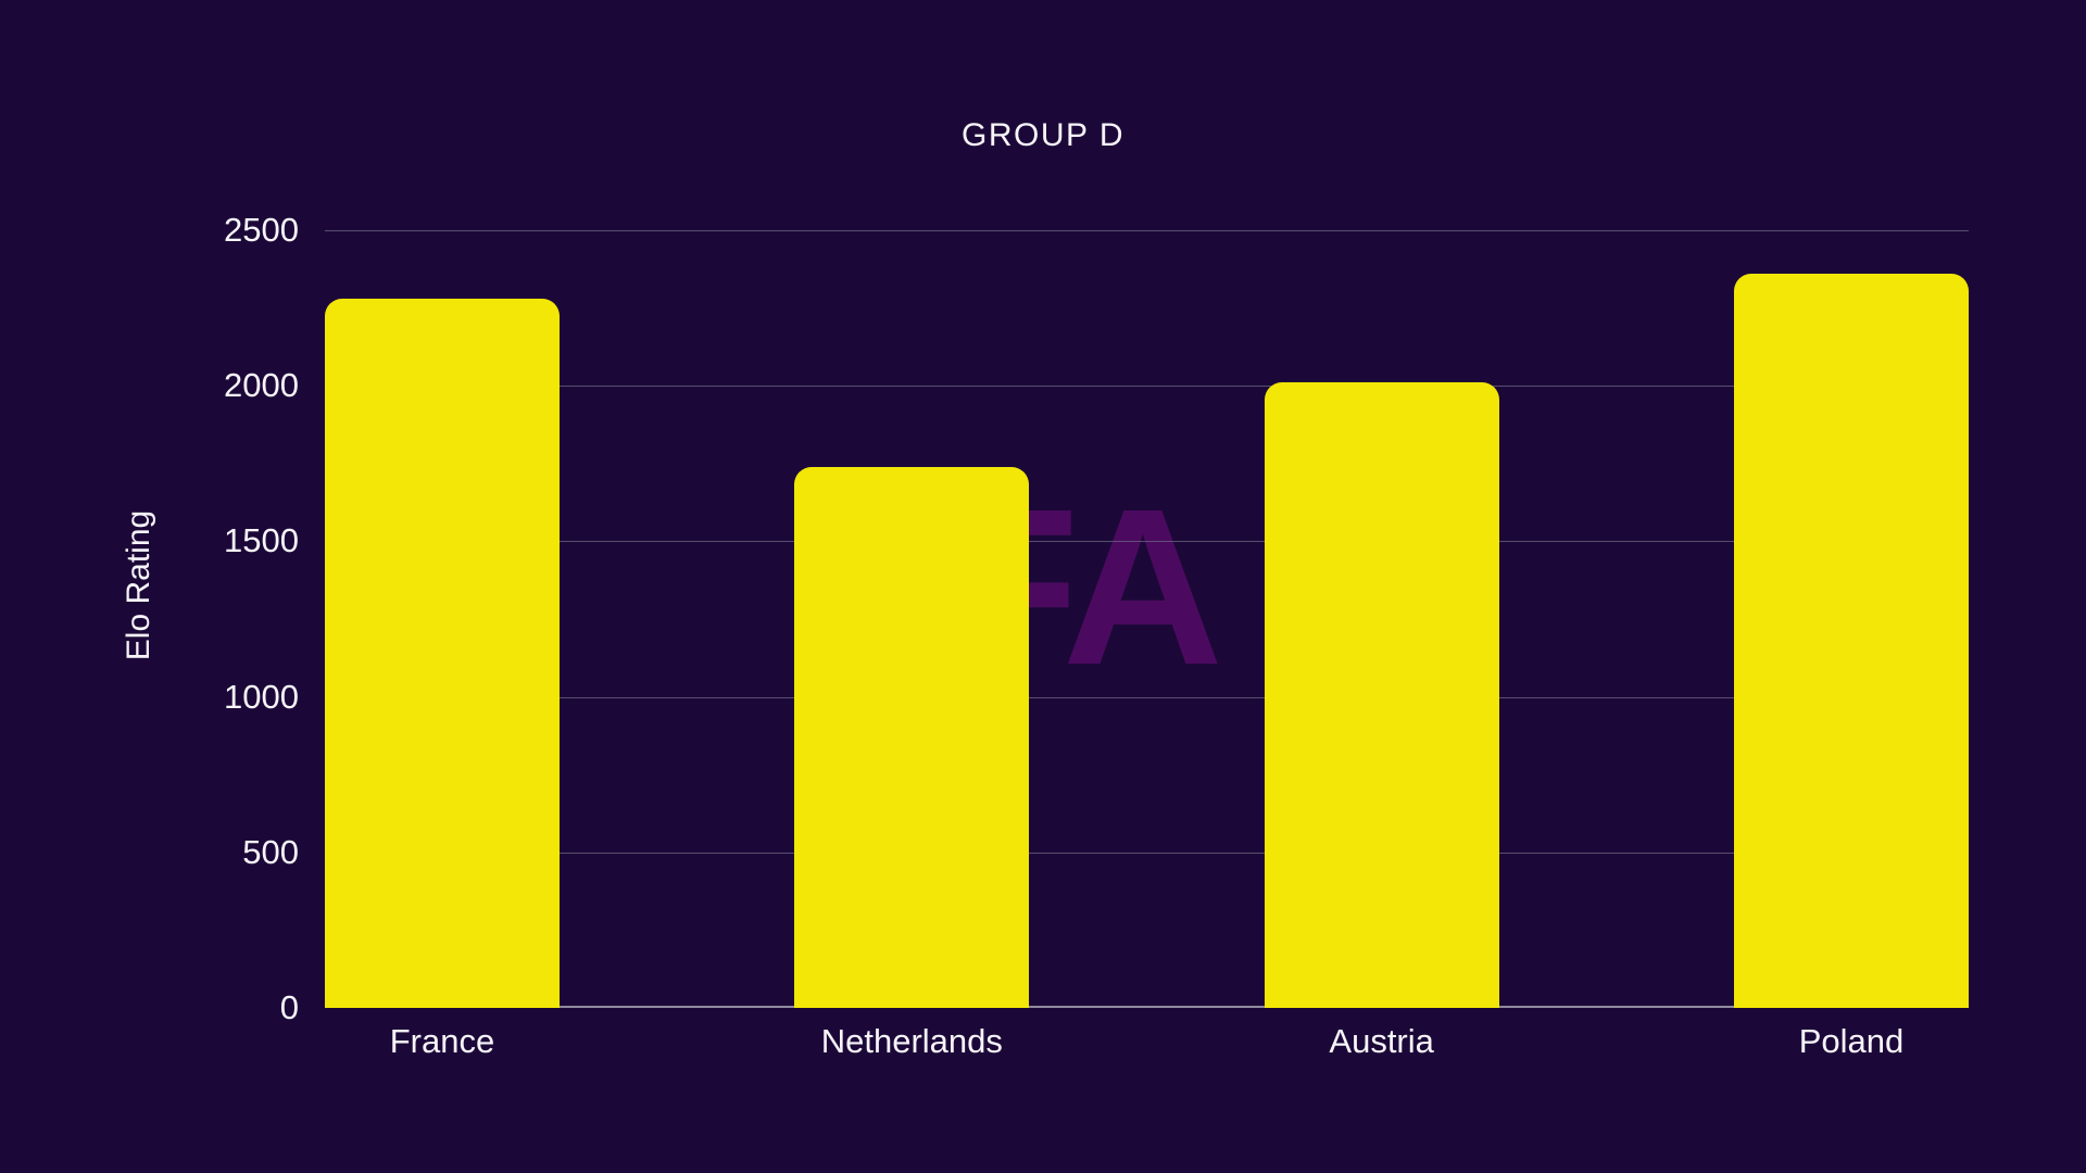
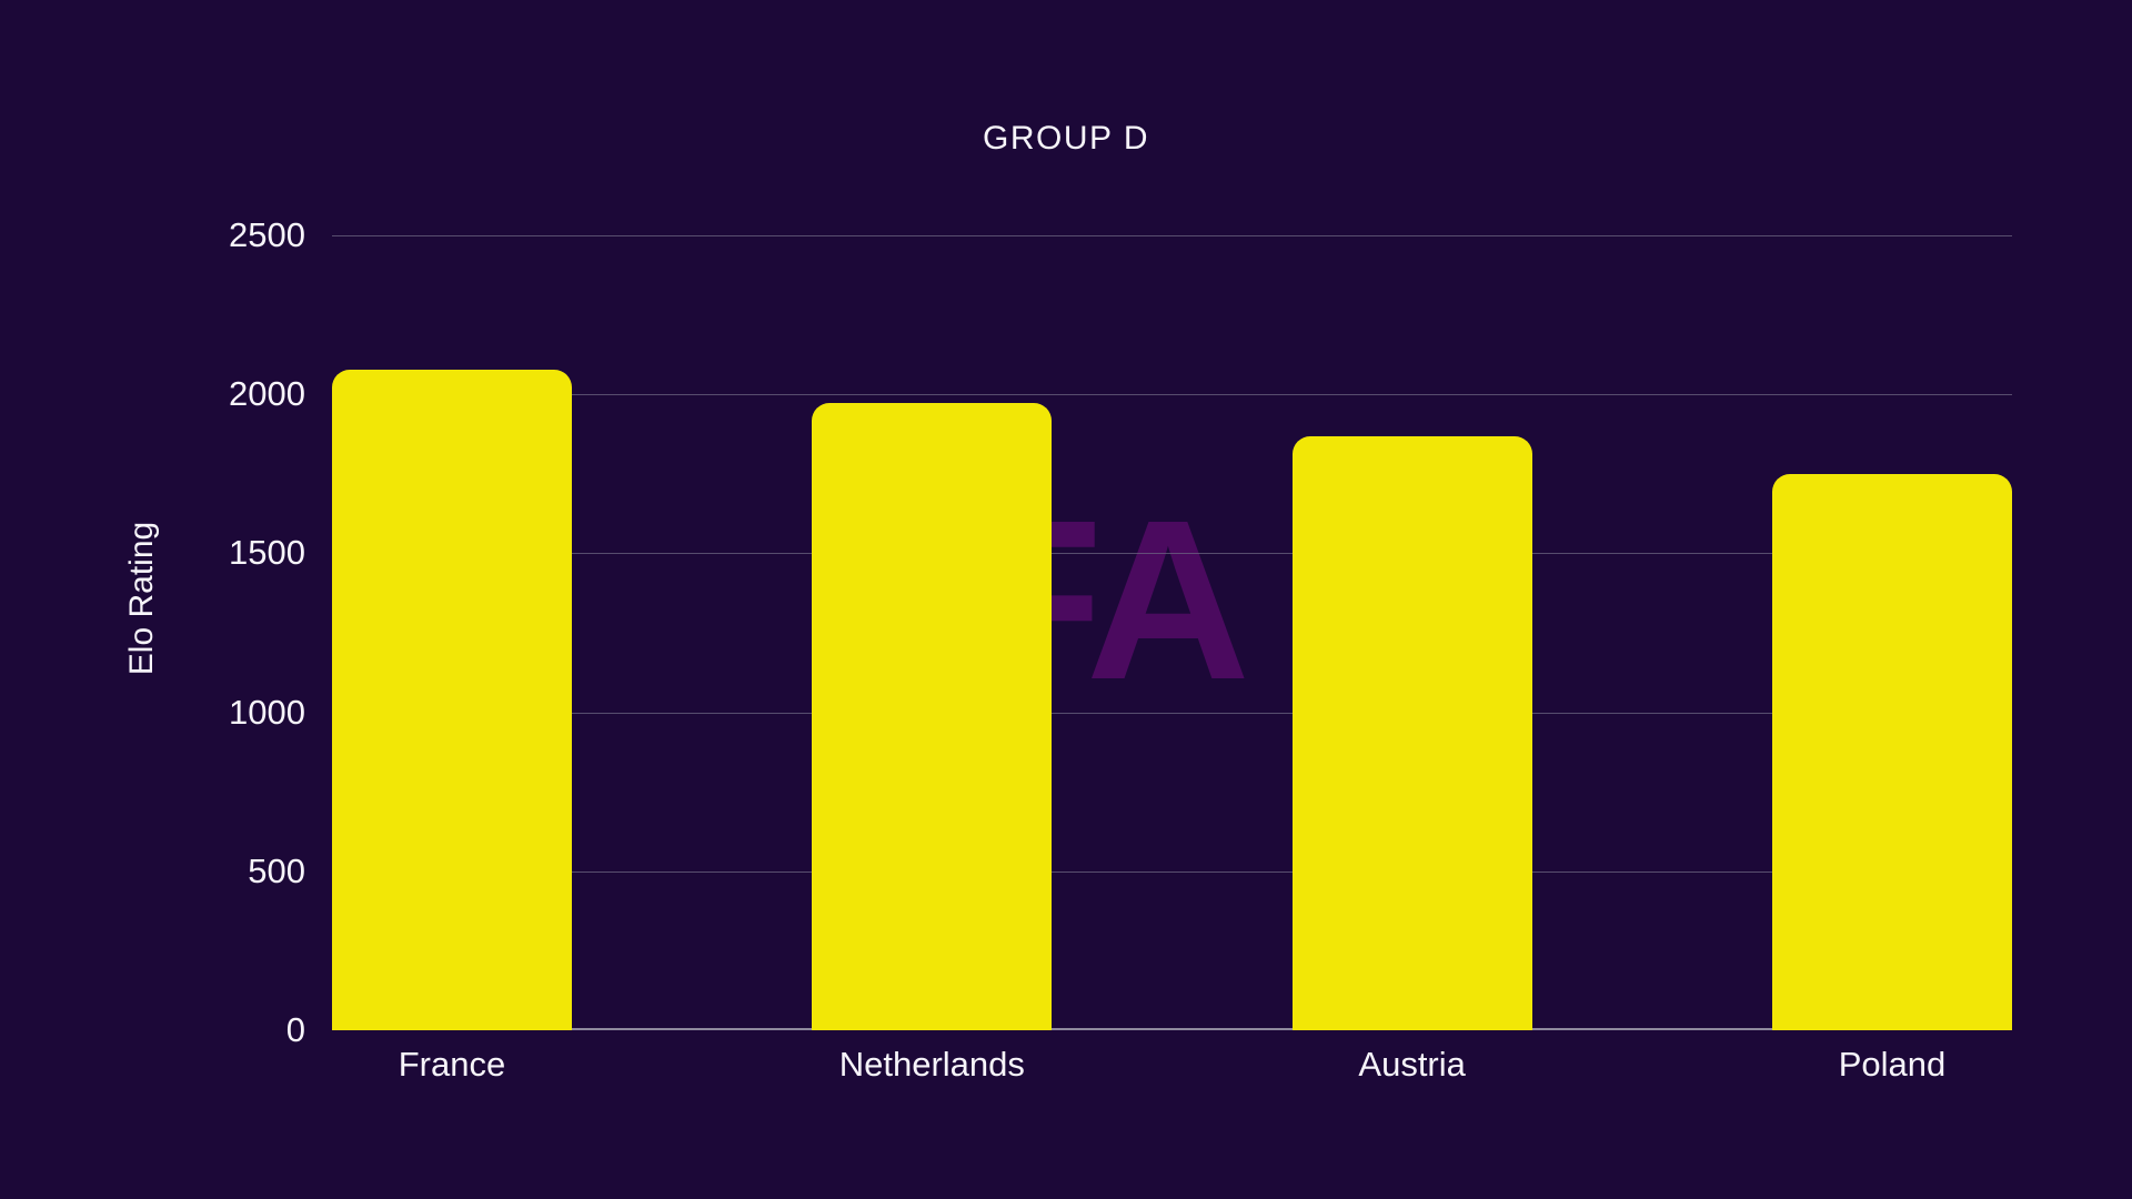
France: 2280 -> 2080
Netherlands: 1740 -> 1970
Austria: 2010 -> 1870
Poland: 2360 -> 1750
